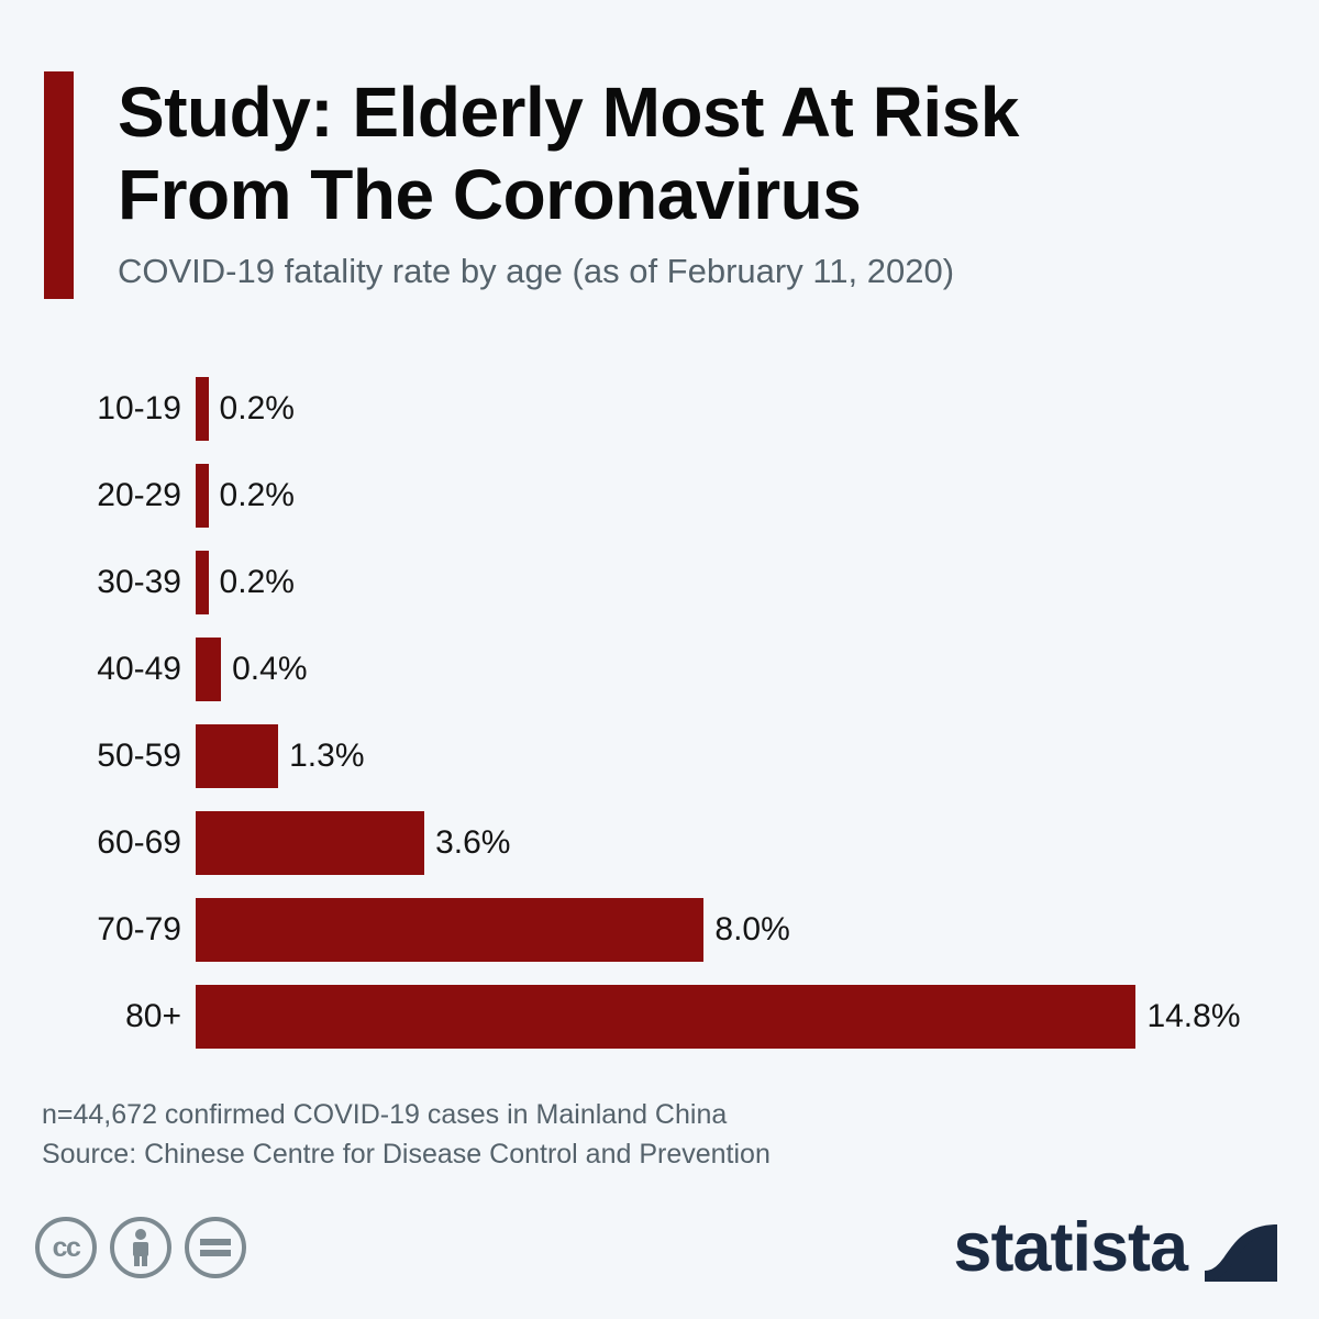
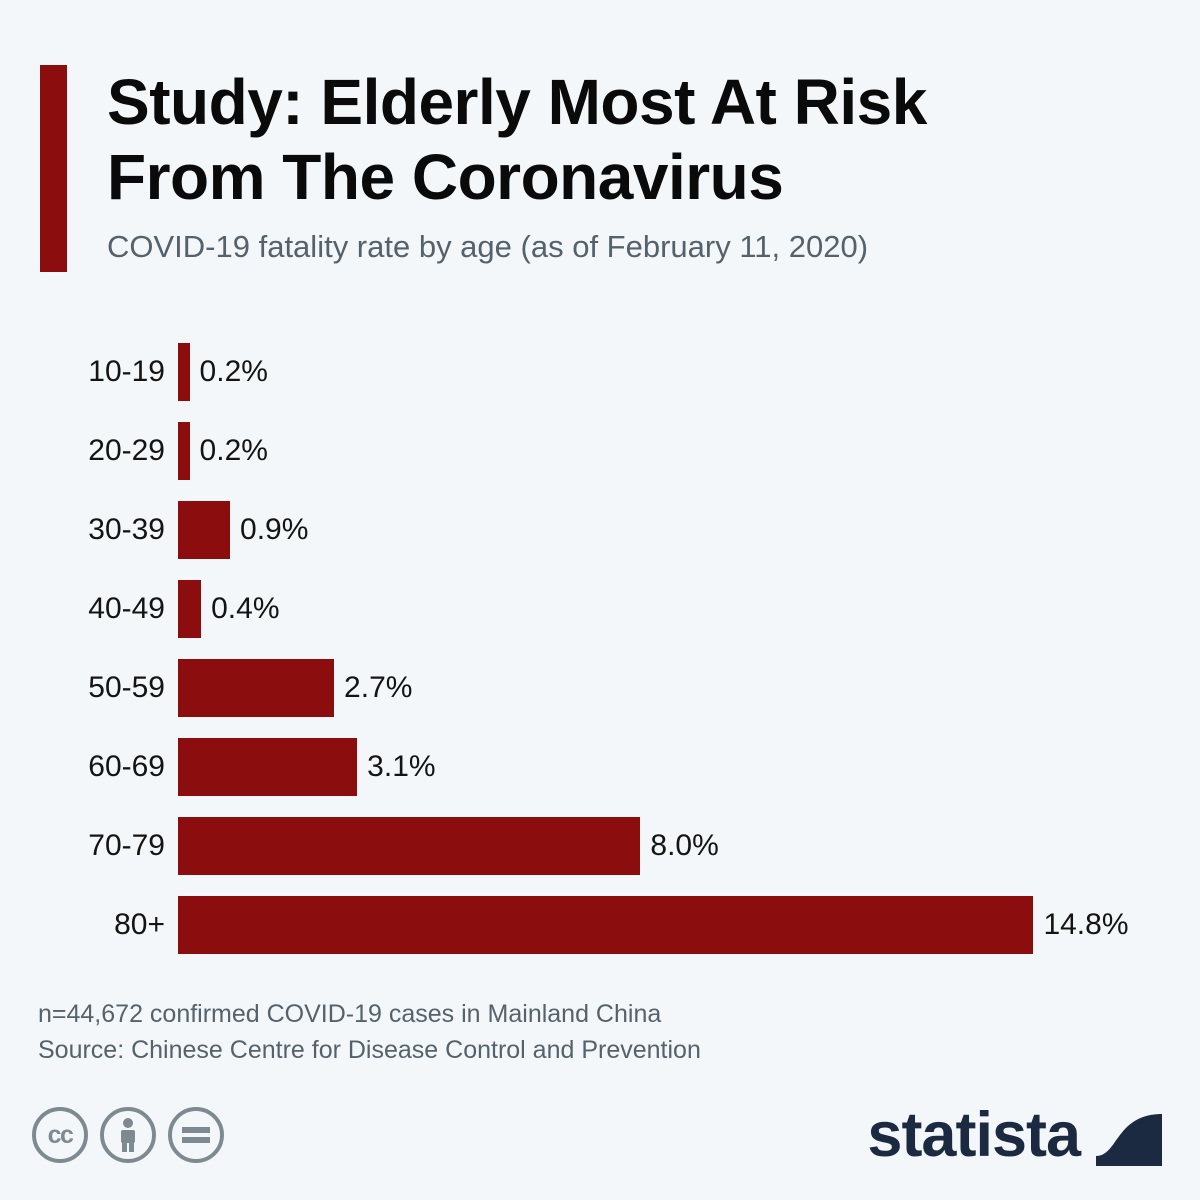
30-39: 0.2% -> 0.9%
50-59: 1.3% -> 2.7%
60-69: 3.6% -> 3.1%
